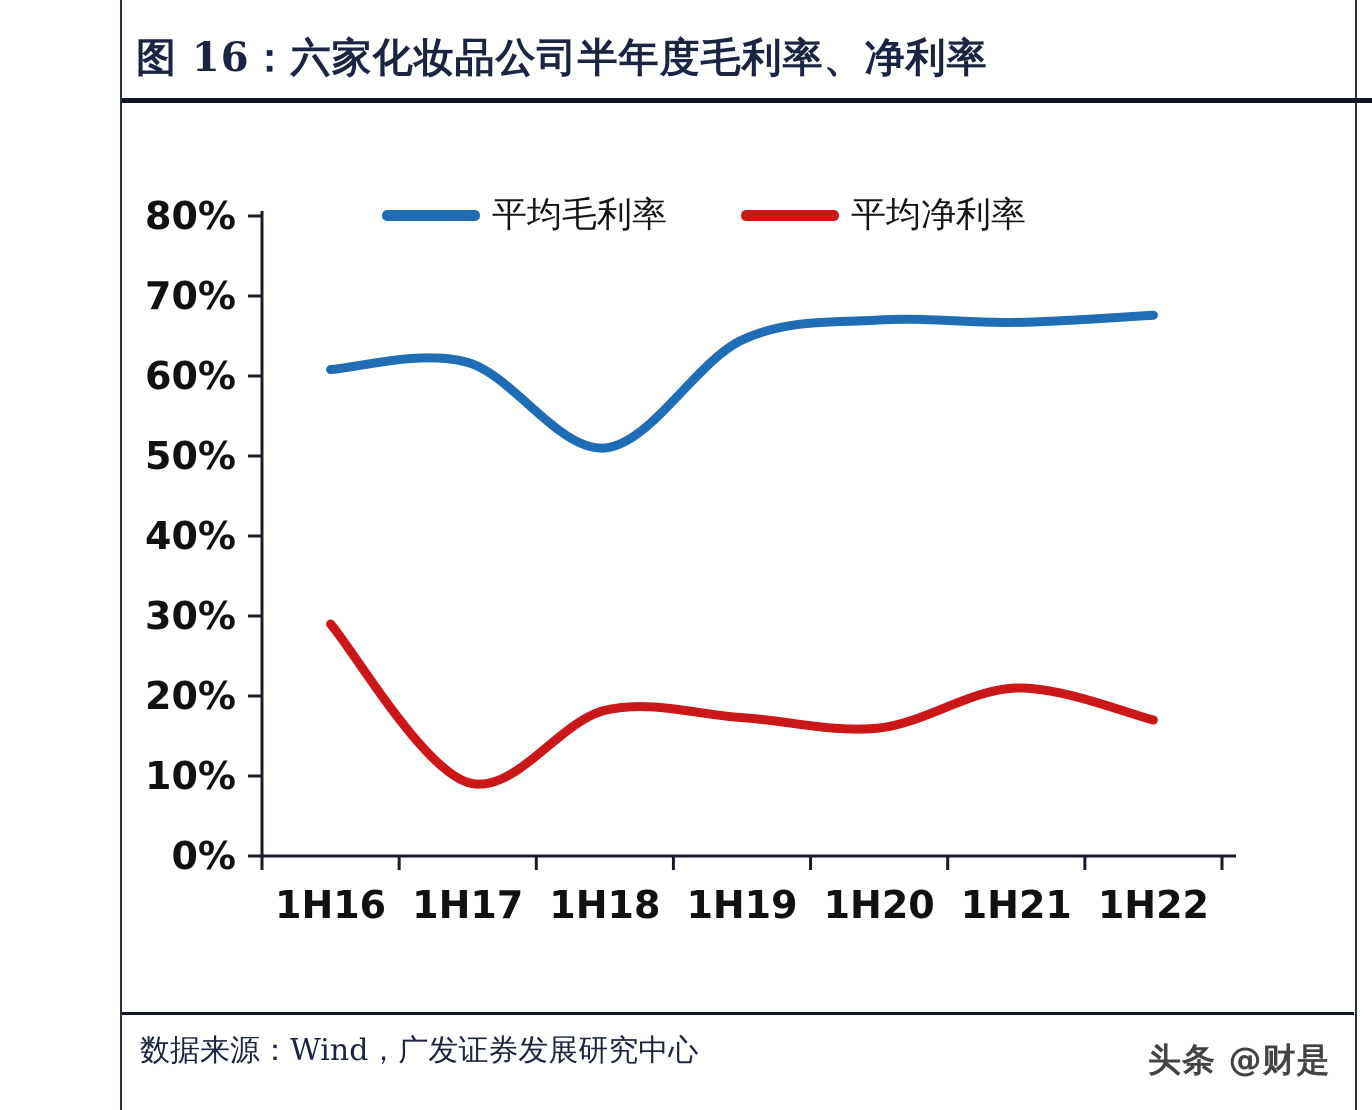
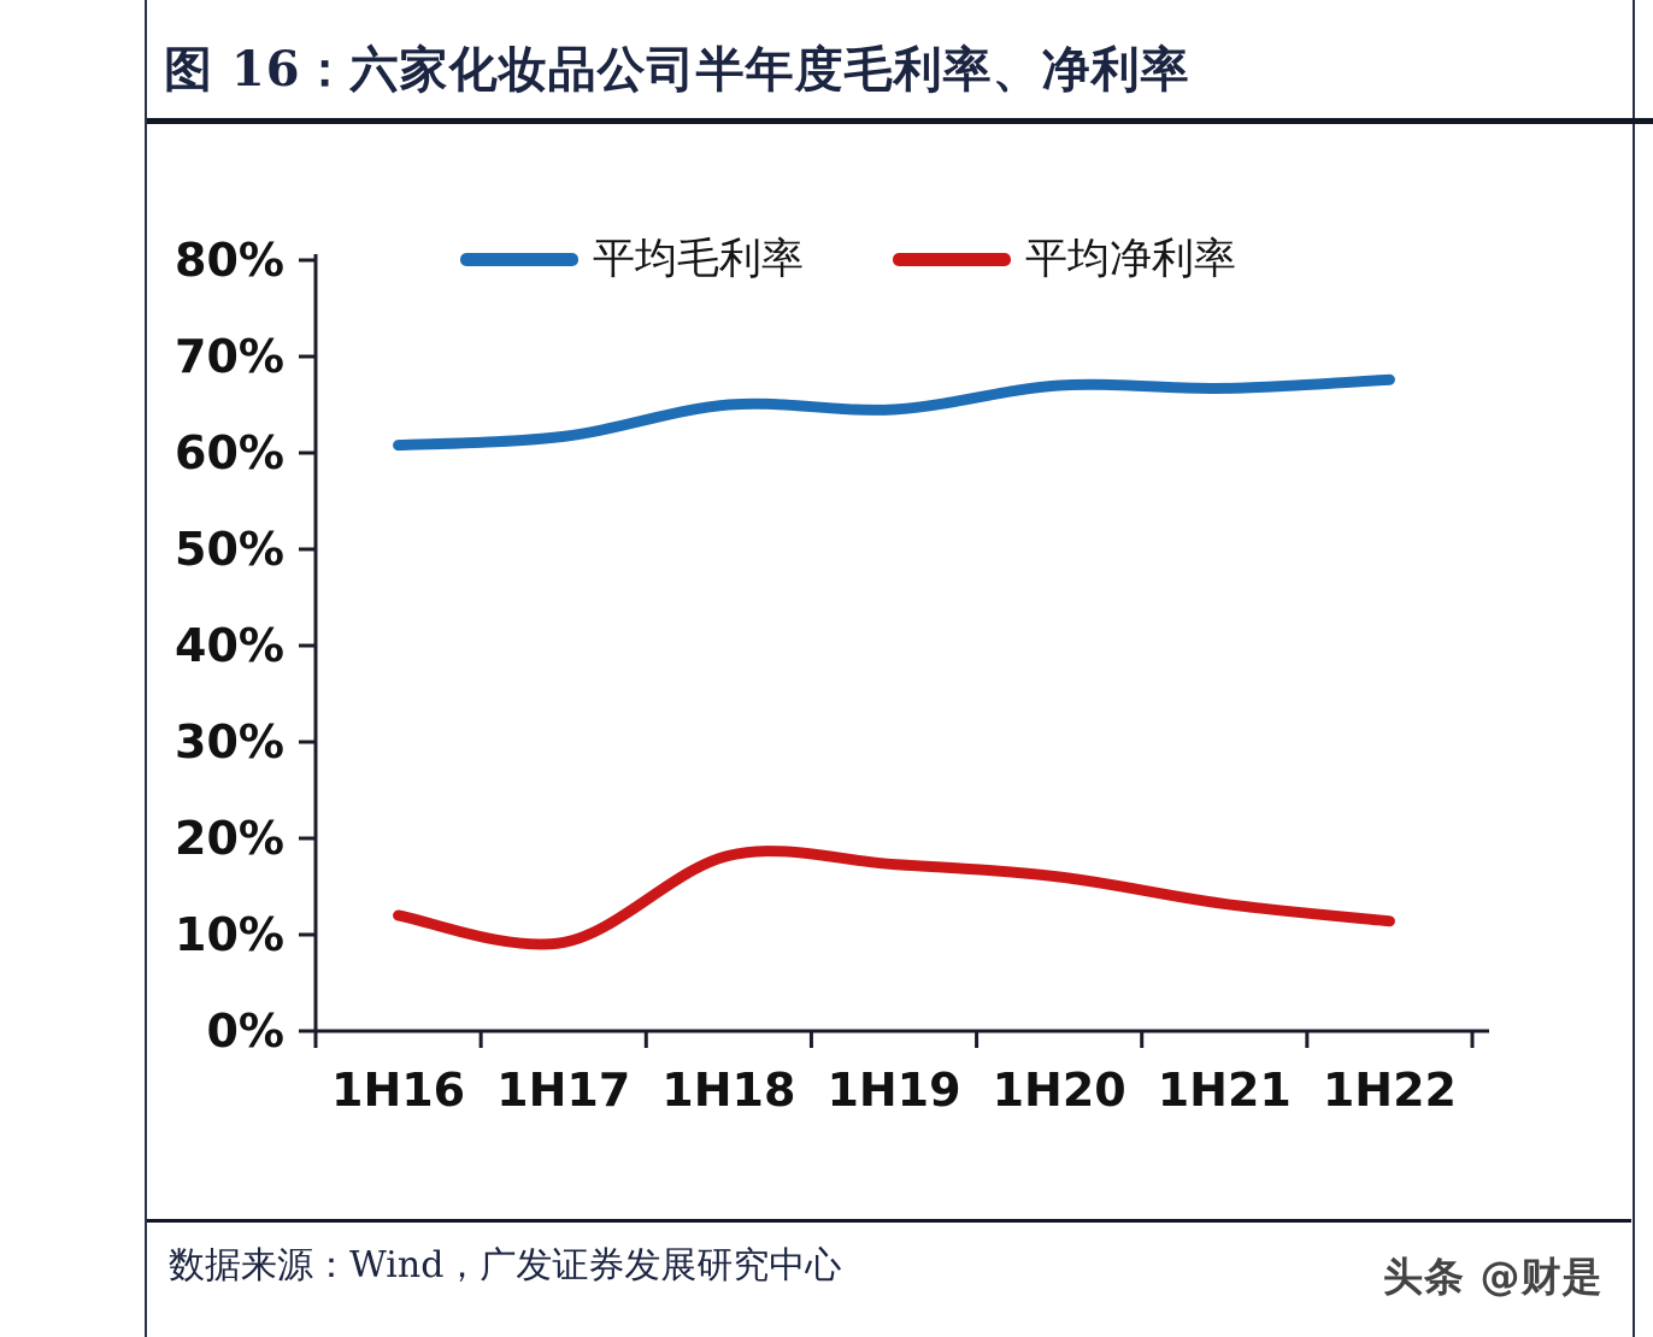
平均净利率/1H16: 29% -> 12%
平均毛利率/1H18: 51% -> 65%
平均净利率/1H21: 21% -> 13%
平均净利率/1H22: 17% -> 11%
